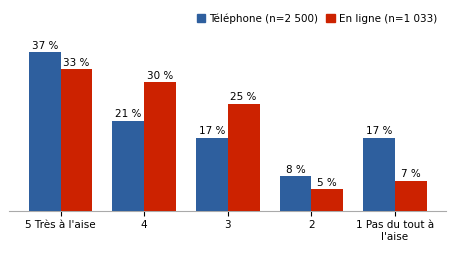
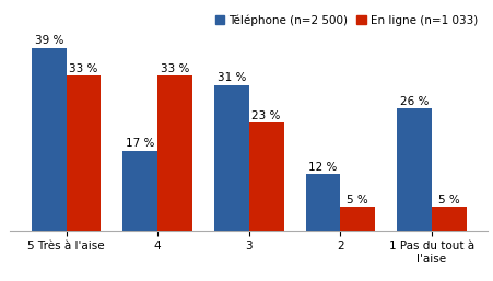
Téléphone (n=2 500)/5 Très à l'aise: 37 -> 39
Téléphone (n=2 500)/4: 21 -> 17
En ligne (n=1 033)/4: 30 -> 33
Téléphone (n=2 500)/3: 17 -> 31
En ligne (n=1 033)/3: 25 -> 23
Téléphone (n=2 500)/2: 8 -> 12
Téléphone (n=2 500)/1 Pas du tout à l'aise: 17 -> 26
En ligne (n=1 033)/1 Pas du tout à l'aise: 7 -> 5
